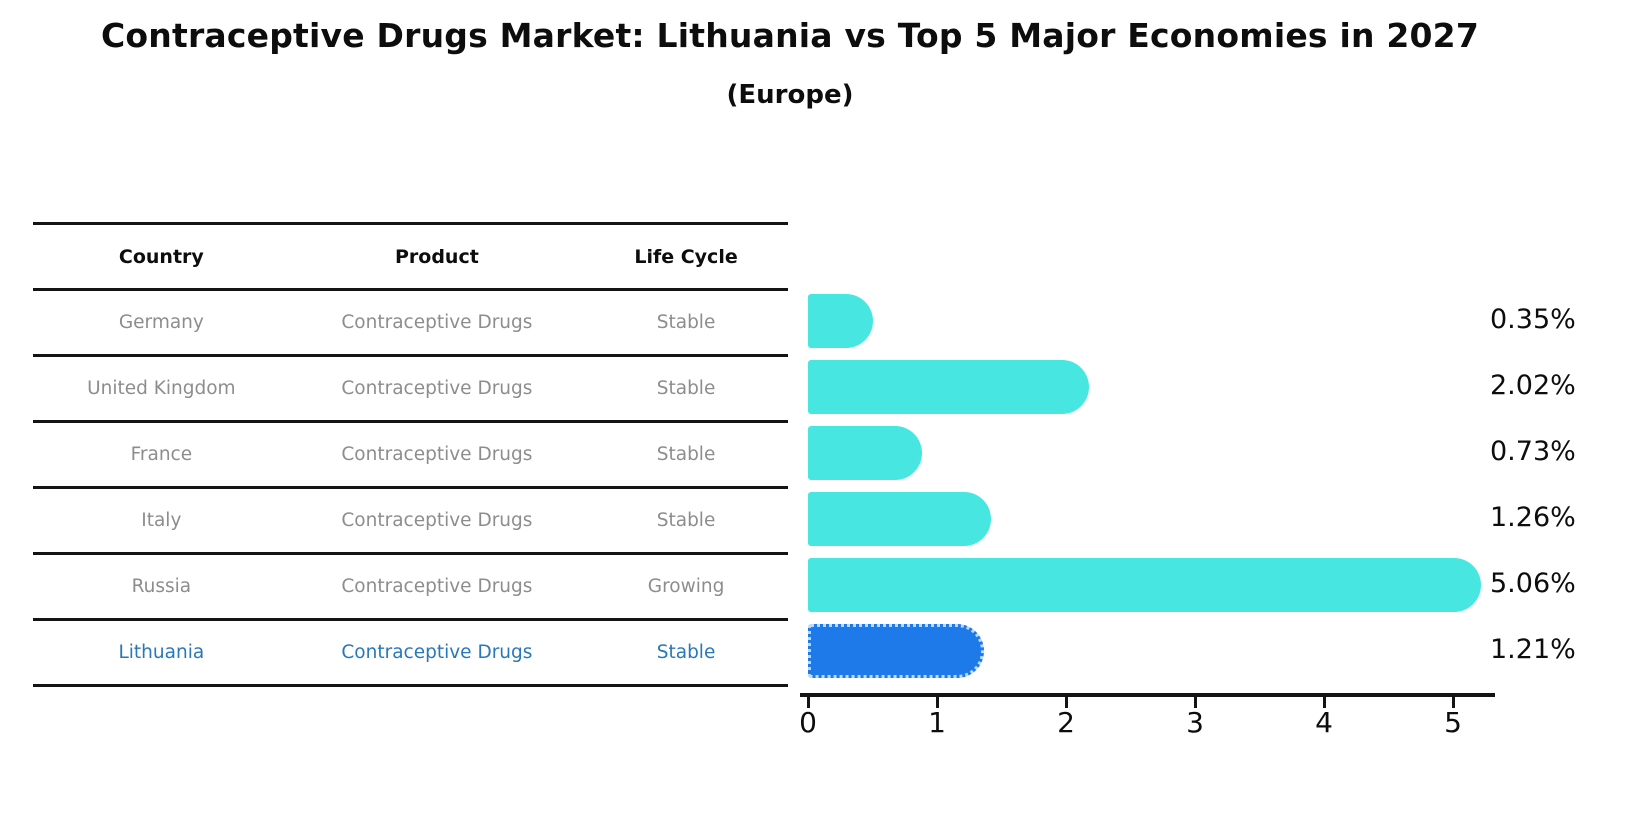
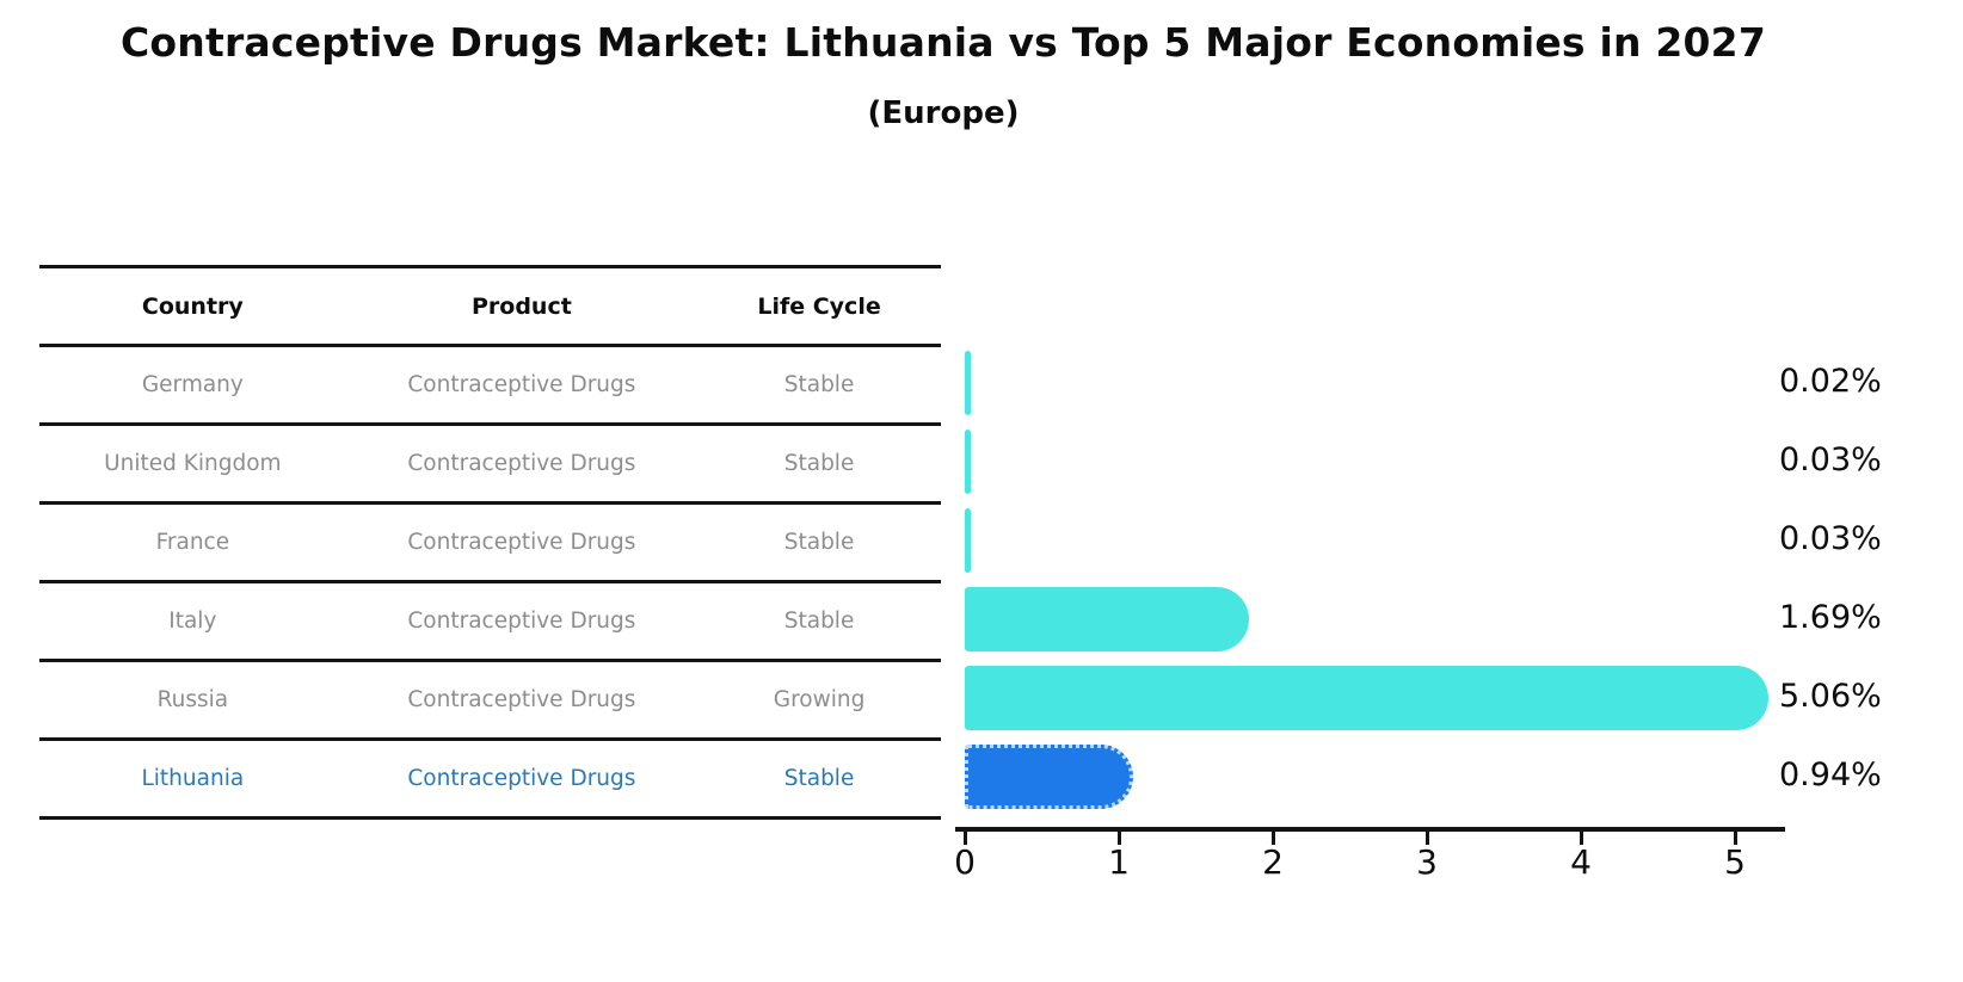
Germany: 0.35% -> 0.02%
United Kingdom: 2.02% -> 0.03%
France: 0.73% -> 0.03%
Italy: 1.26% -> 1.69%
Lithuania: 1.21% -> 0.94%
